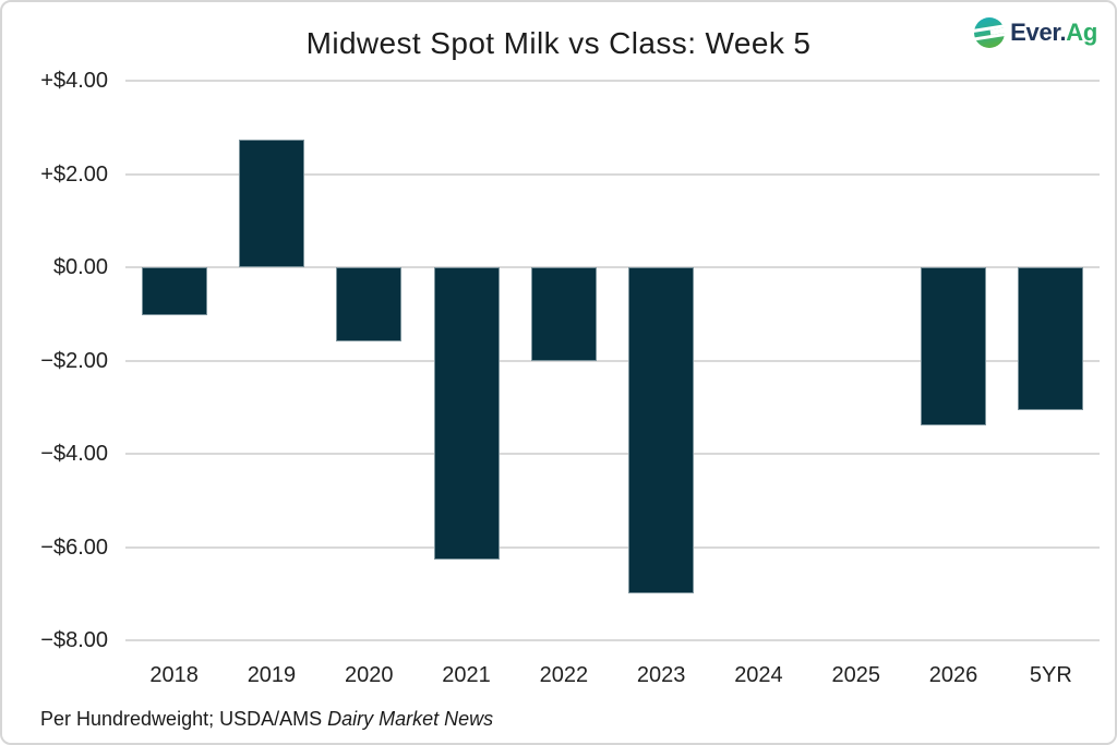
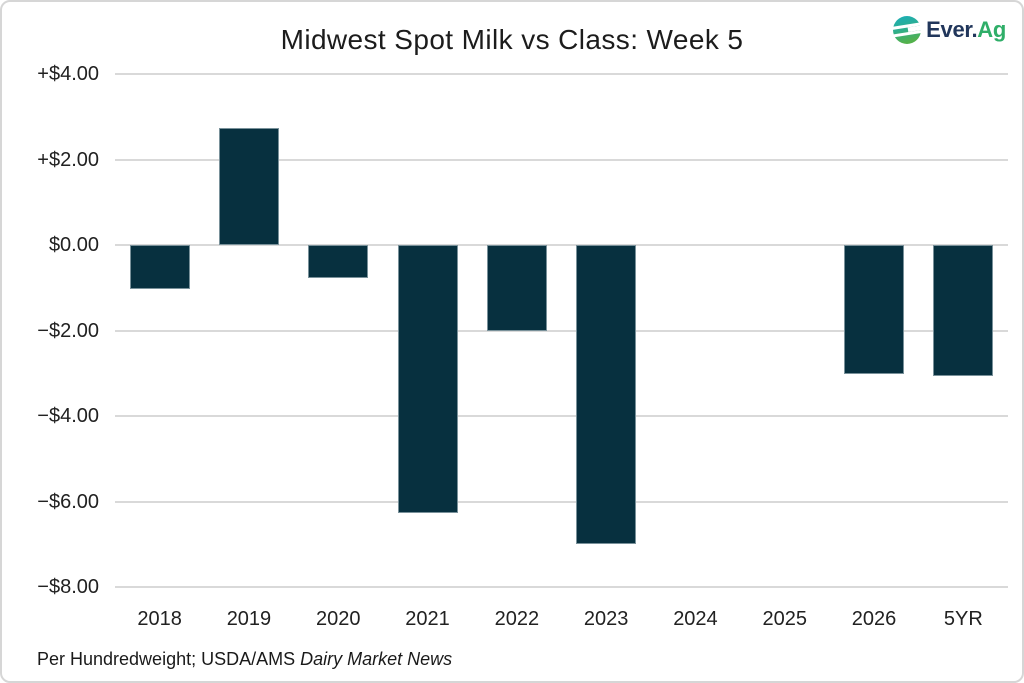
2020: -$1.6 -> -$0.8
2026: -$3.4 -> -$3.0
